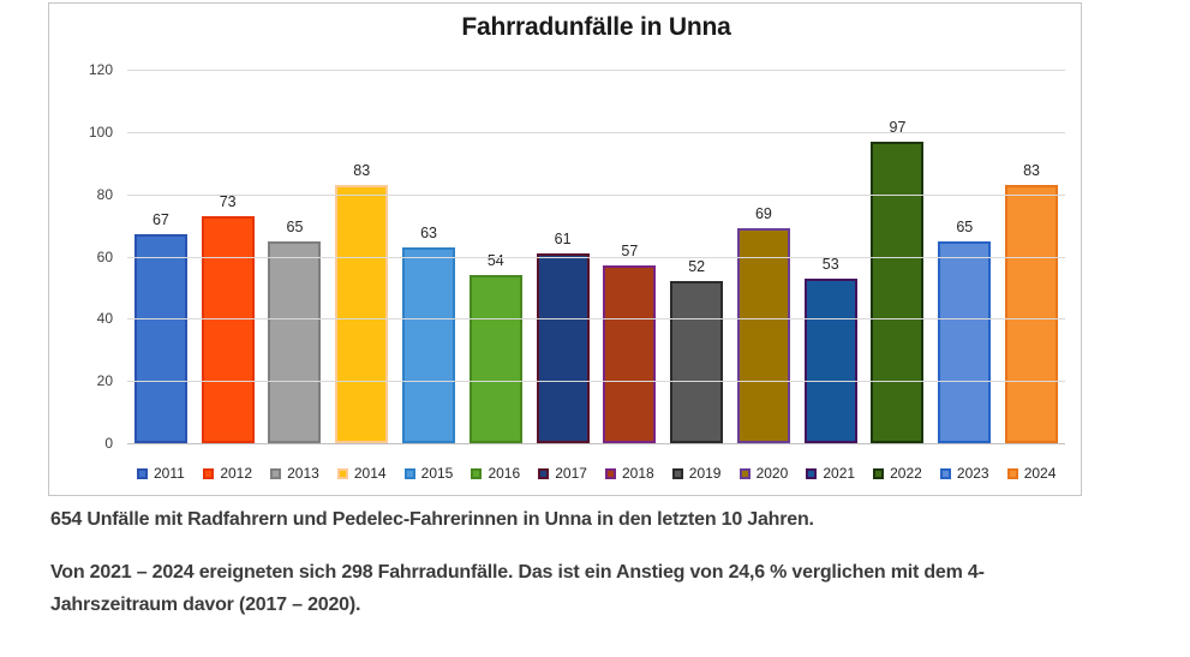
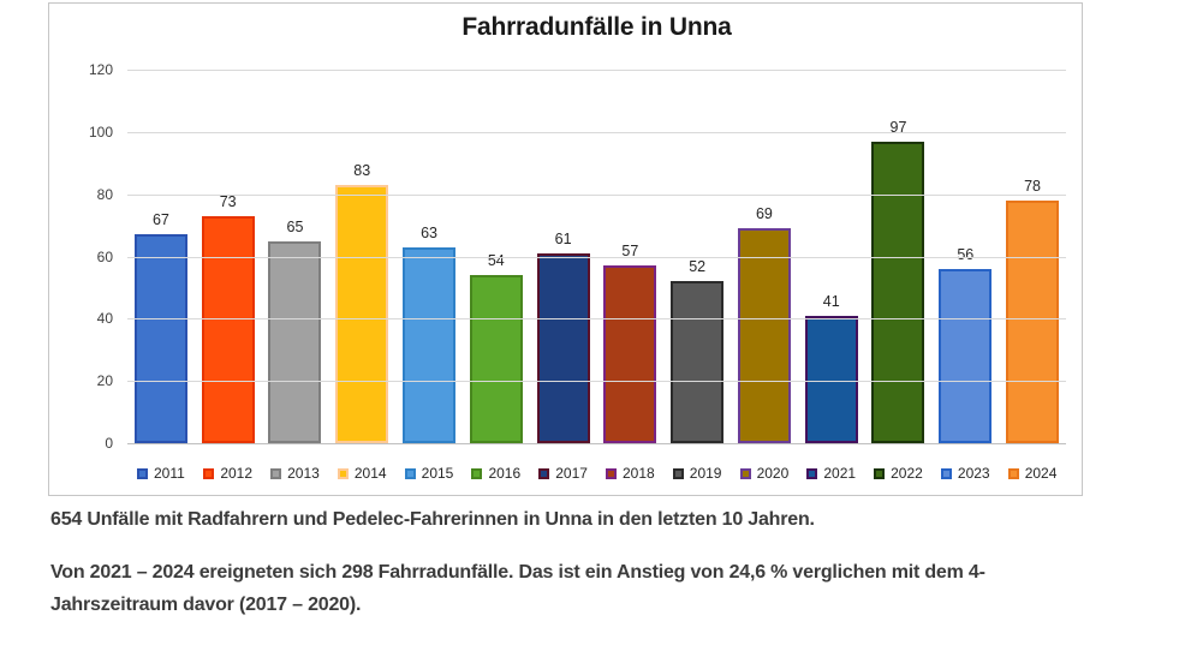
2021: 53 -> 41
2023: 65 -> 56
2024: 83 -> 78
